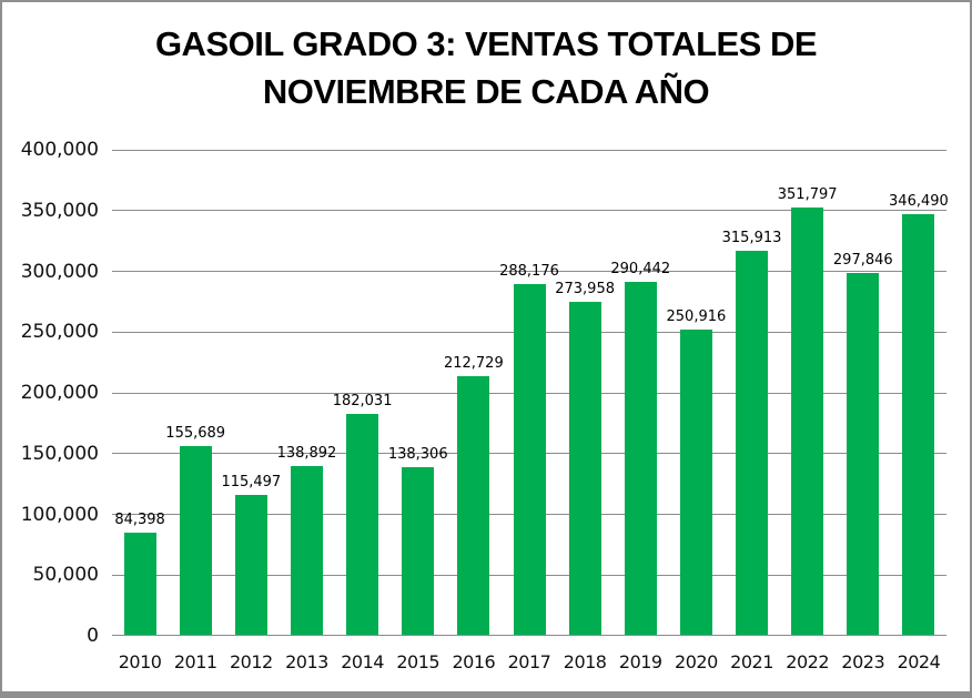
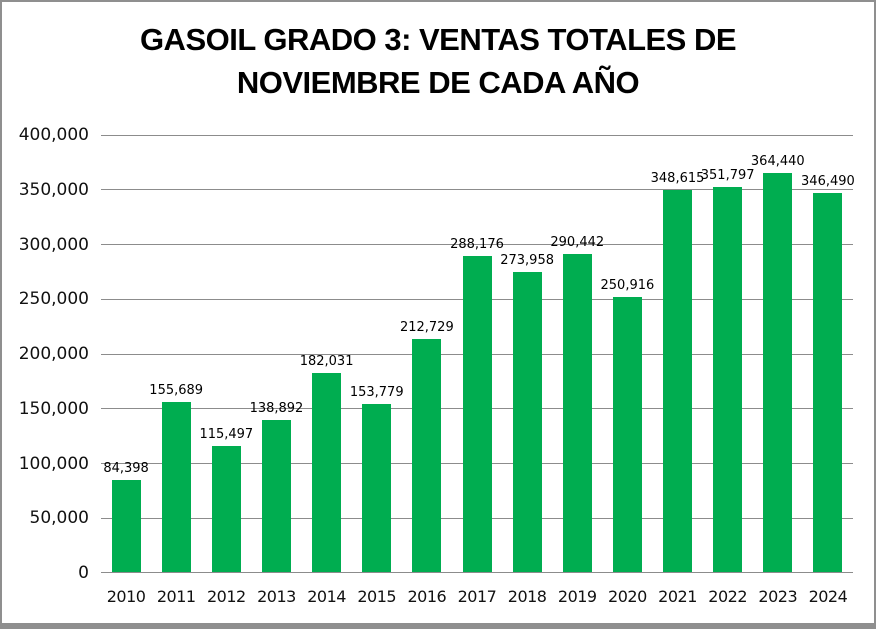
2015: 138,306 -> 153,779
2021: 315,913 -> 348,615
2023: 297,846 -> 364,440
